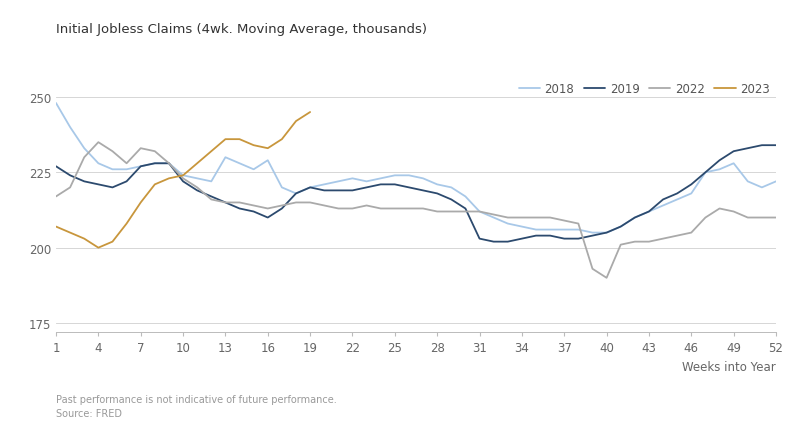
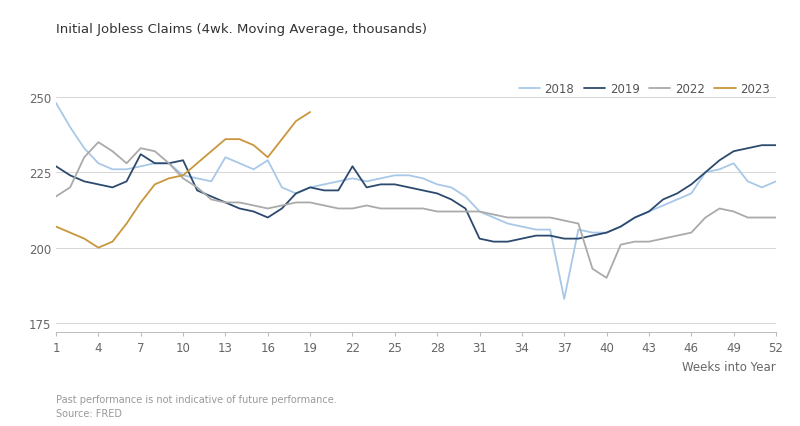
2019/7: 227 -> 231
2019/10: 222 -> 229
2023/16: 233 -> 230
2019/22: 219 -> 227
2018/37: 206 -> 183
